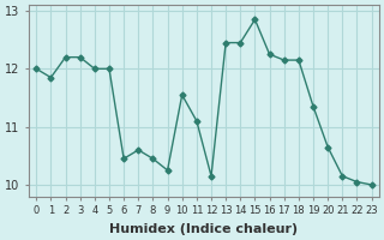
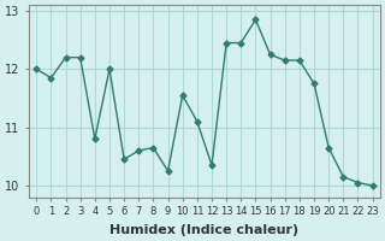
4: 12.00 -> 10.80
8: 10.45 -> 10.65
12: 10.15 -> 10.35
19: 11.35 -> 11.75
